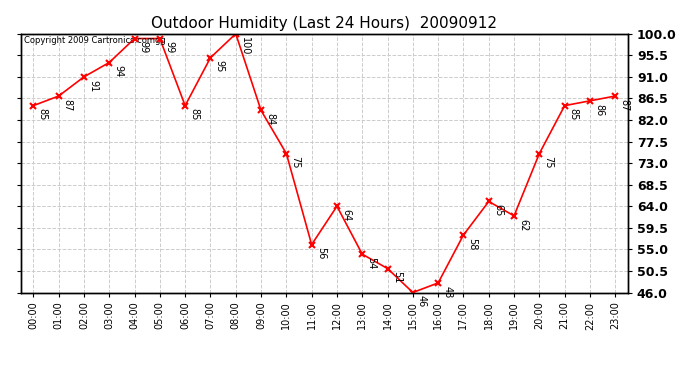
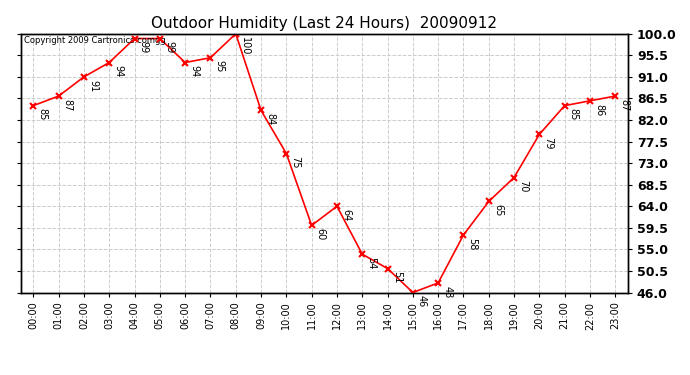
06:00: 85 -> 94
11:00: 56 -> 60
19:00: 62 -> 70
20:00: 75 -> 79
